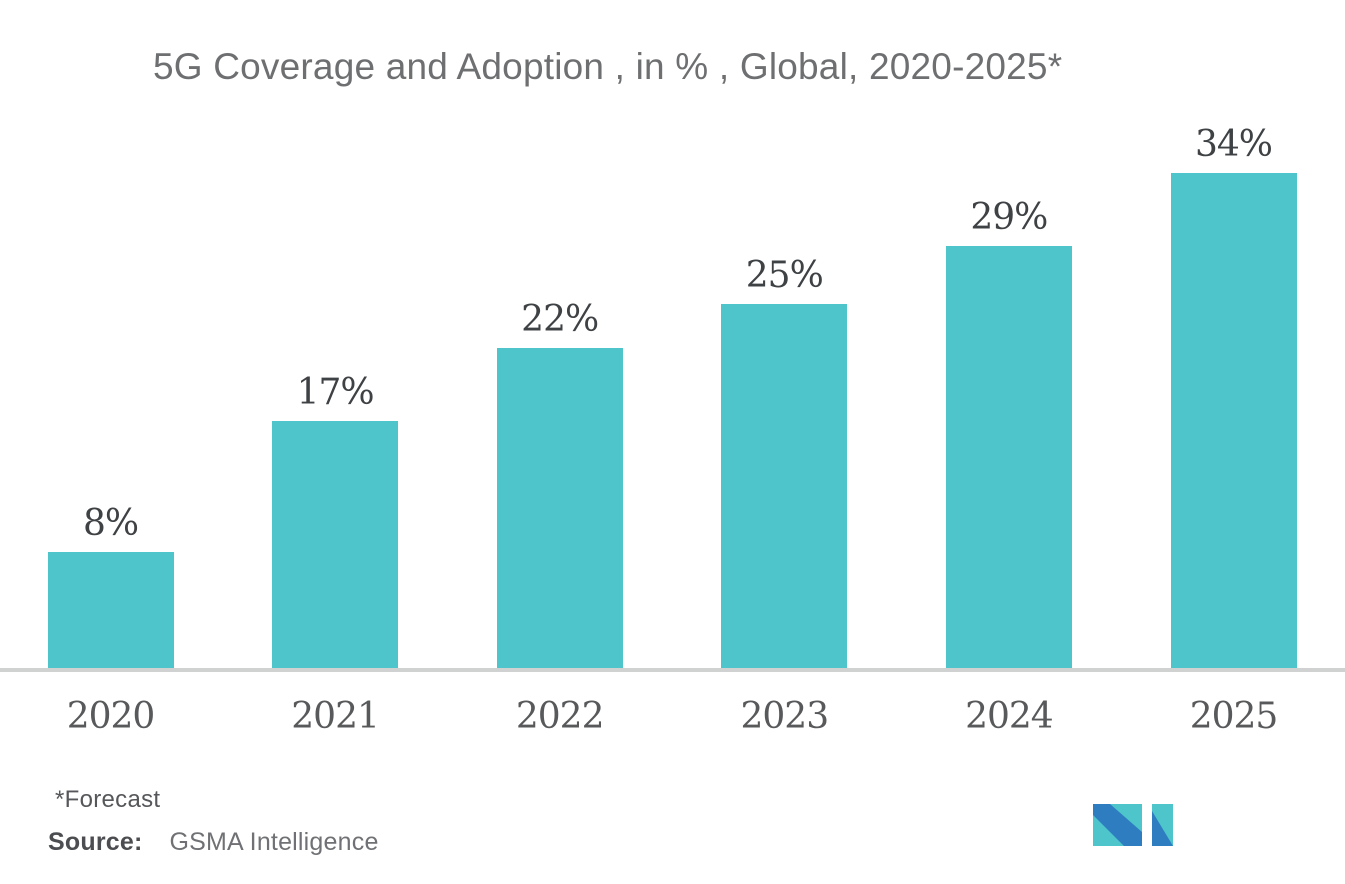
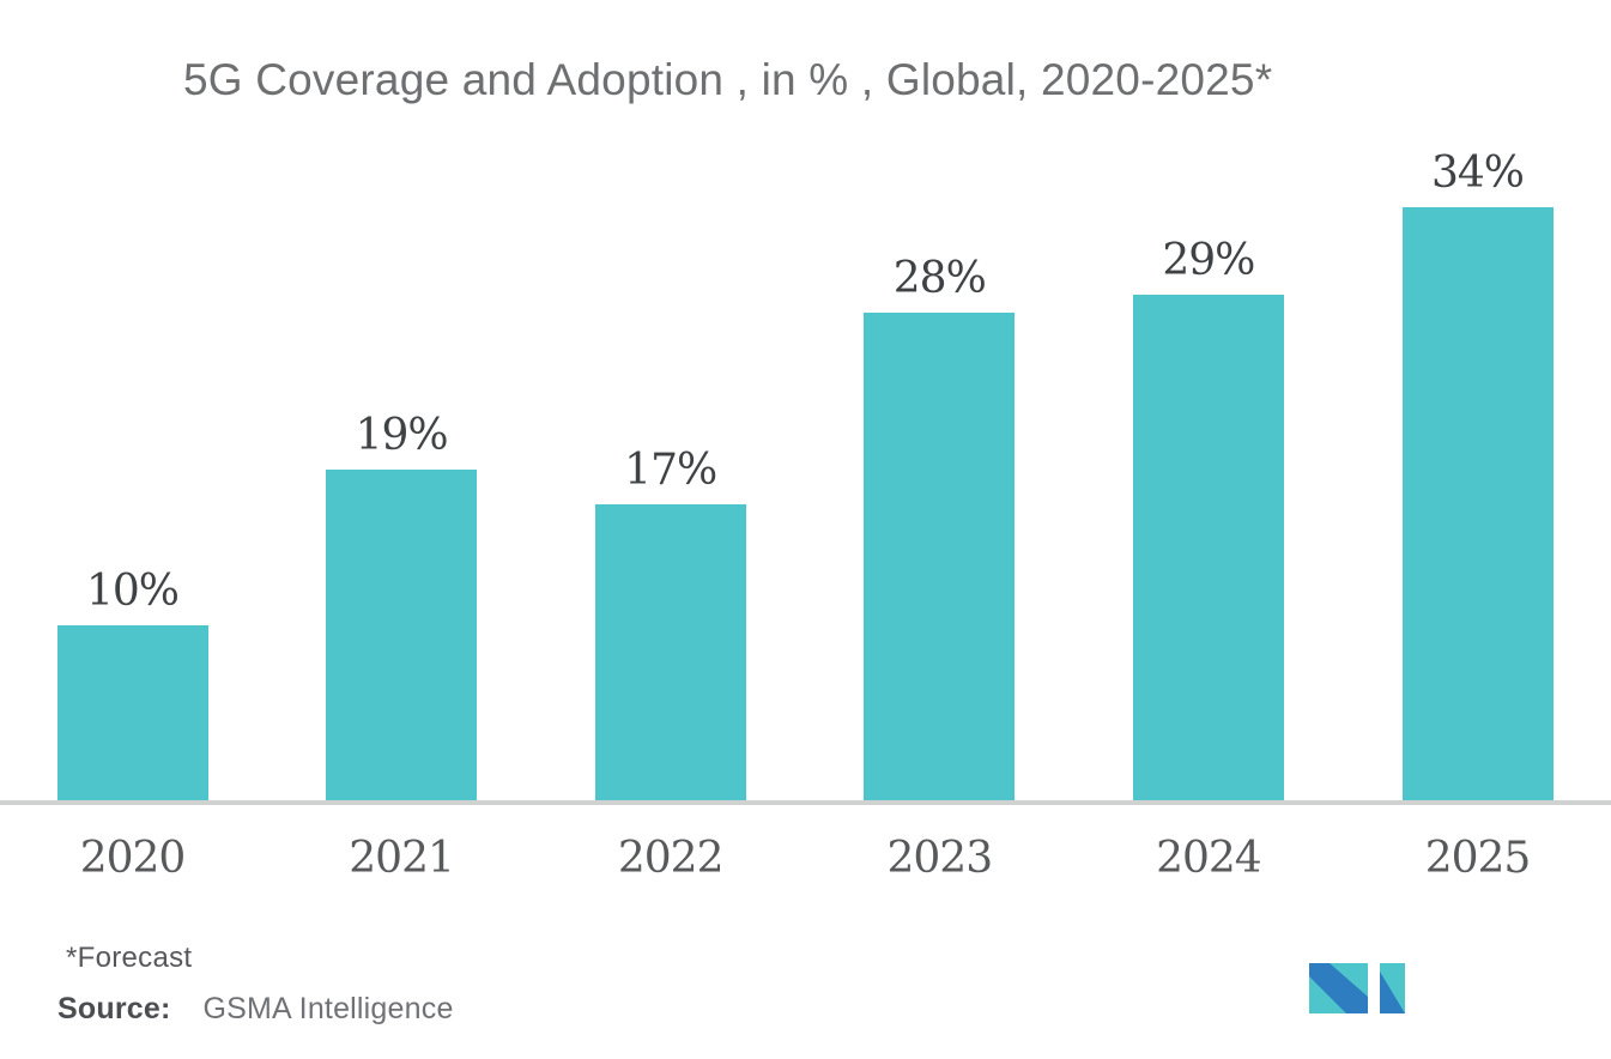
2020: 8% -> 10%
2021: 17% -> 19%
2022: 22% -> 17%
2023: 25% -> 28%
